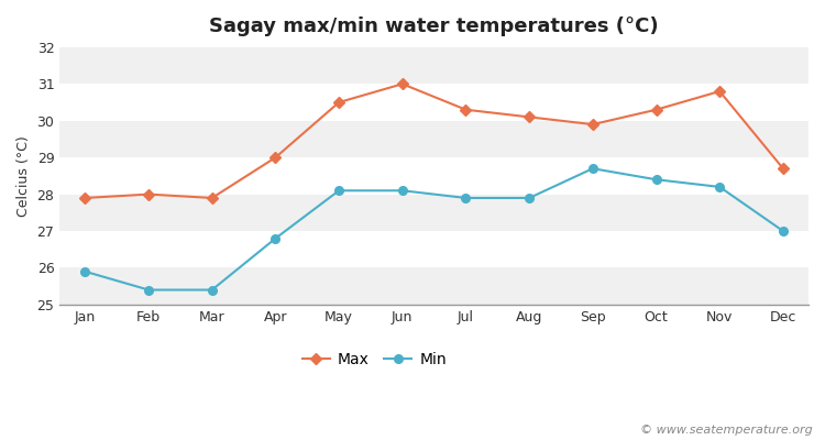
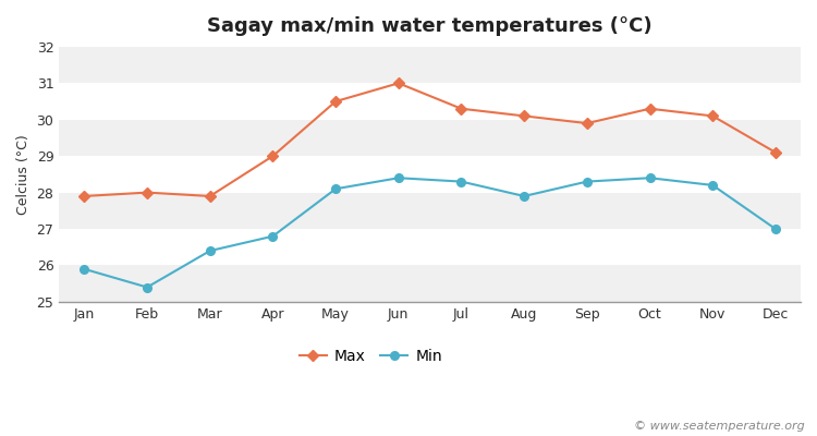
Min/Mar: 25.4 -> 26.4
Min/Jun: 28.1 -> 28.4
Min/Jul: 27.9 -> 28.3
Min/Sep: 28.7 -> 28.3
Max/Nov: 30.8 -> 30.1
Max/Dec: 28.7 -> 29.1
